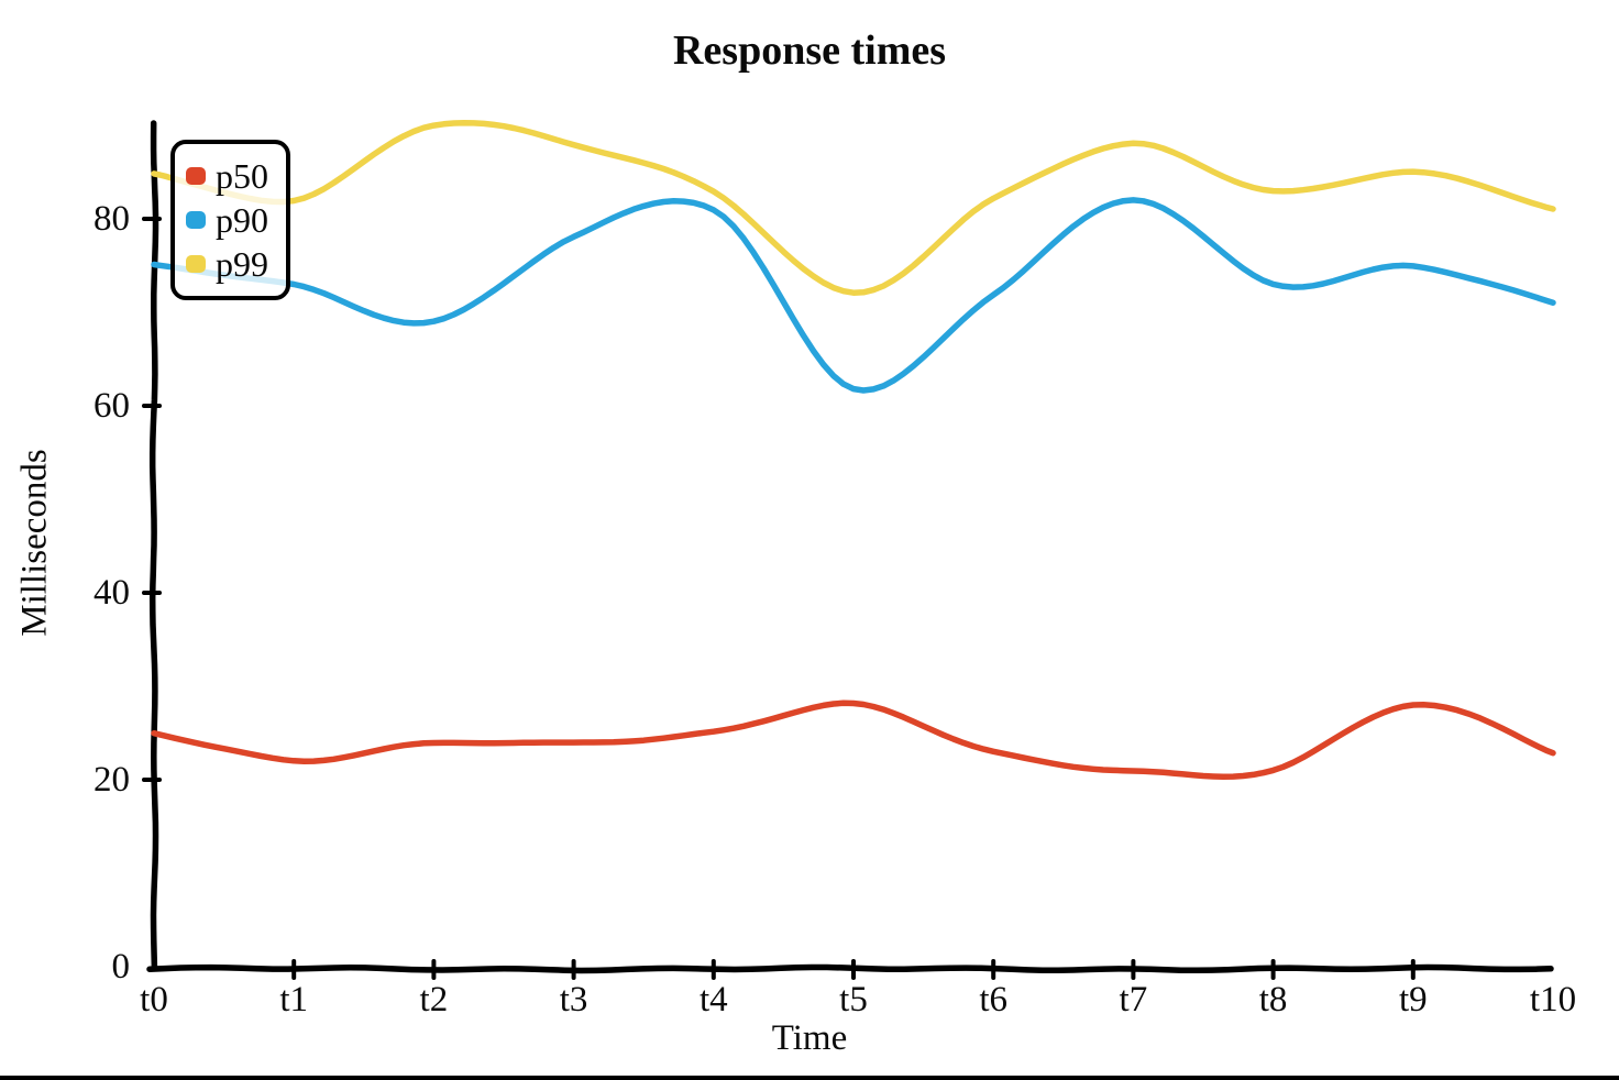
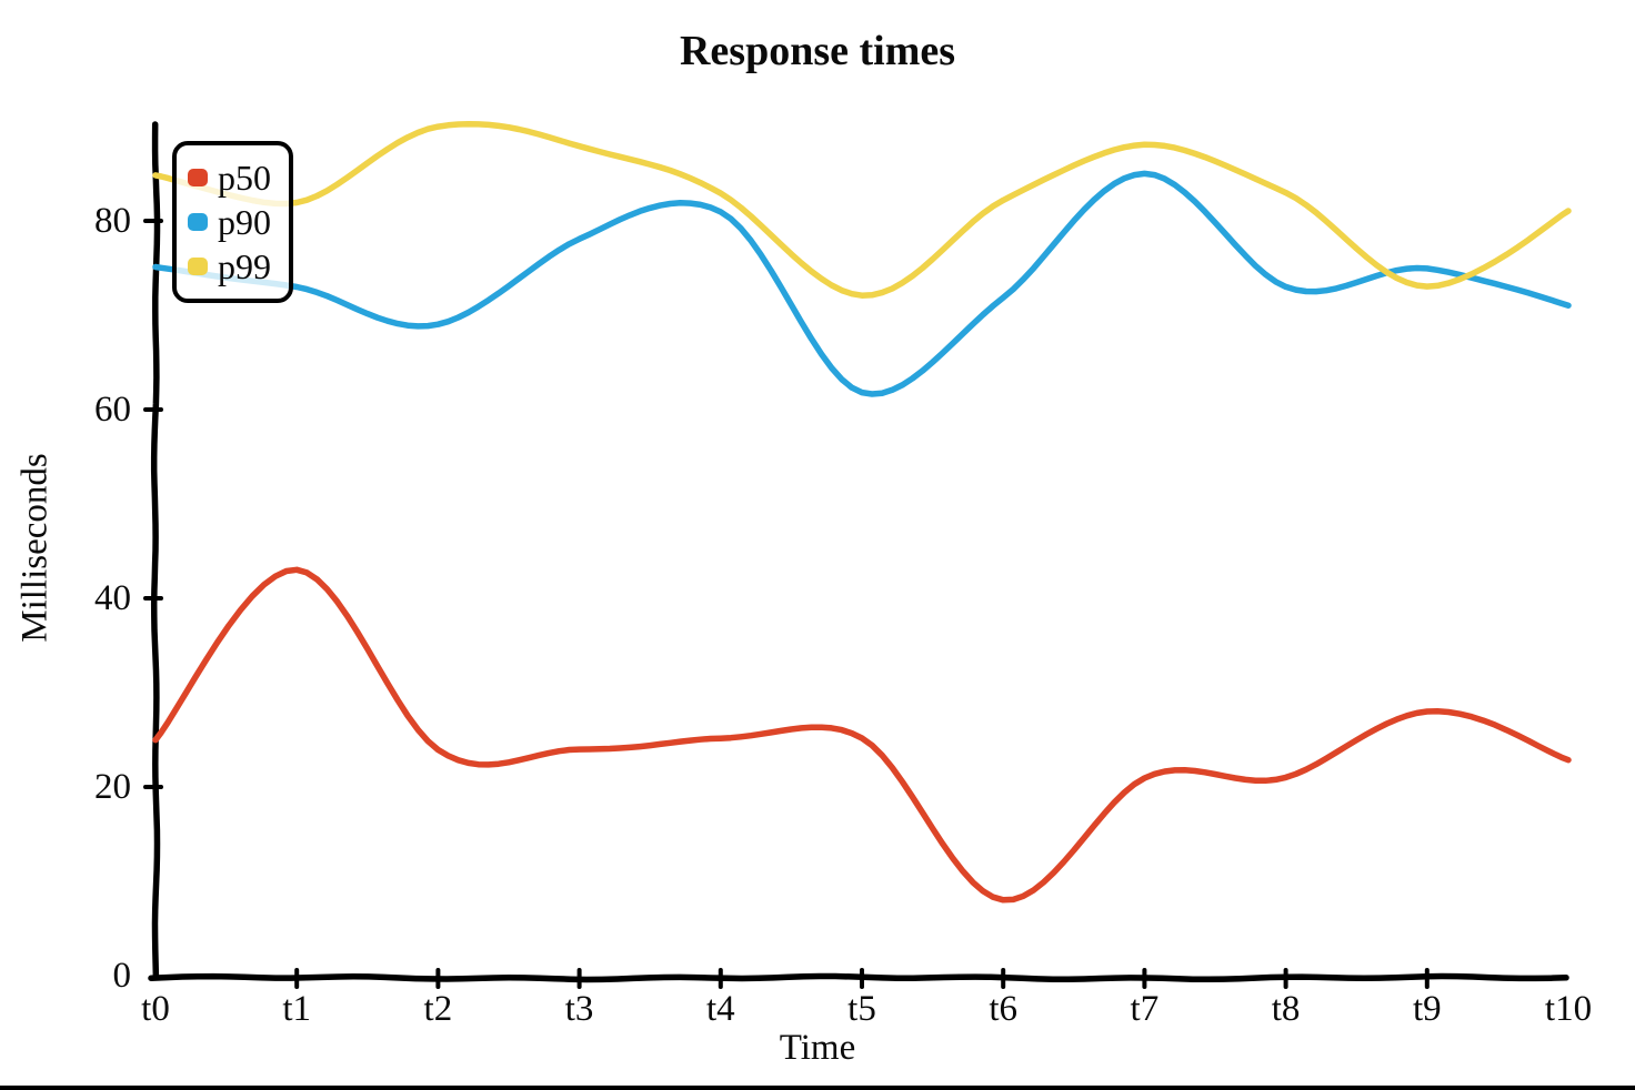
p50/t1: 22 -> 43
p50/t5: 28 -> 25
p50/t6: 23 -> 8
p90/t7: 82 -> 85
p99/t9: 85 -> 73
